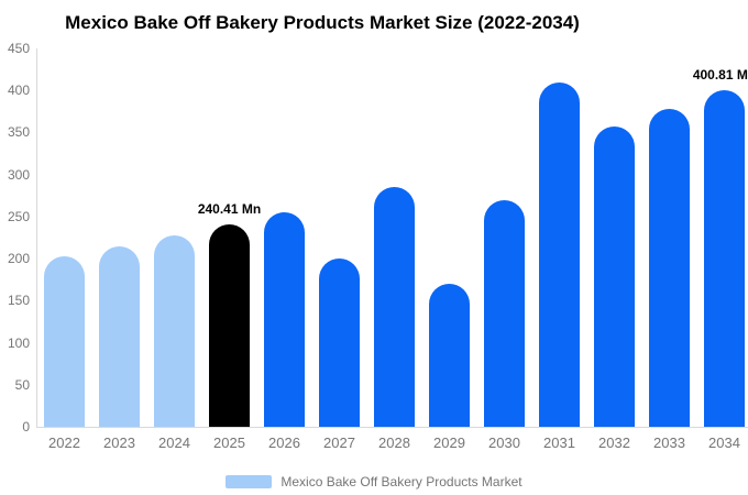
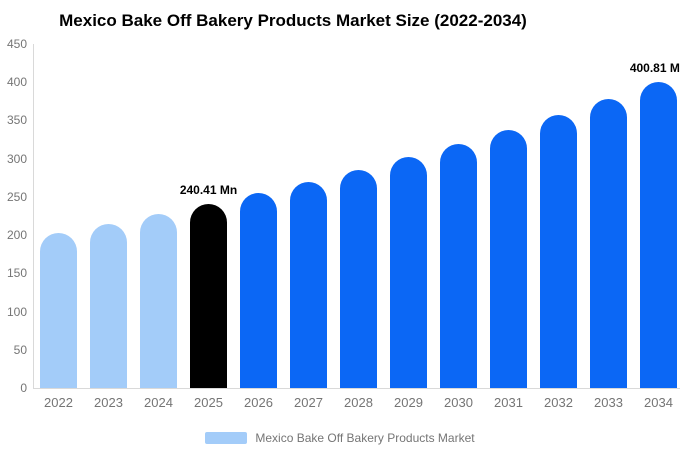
2027: 200 -> 270
2029: 170 -> 300
2030: 270 -> 320
2031: 410 -> 340
